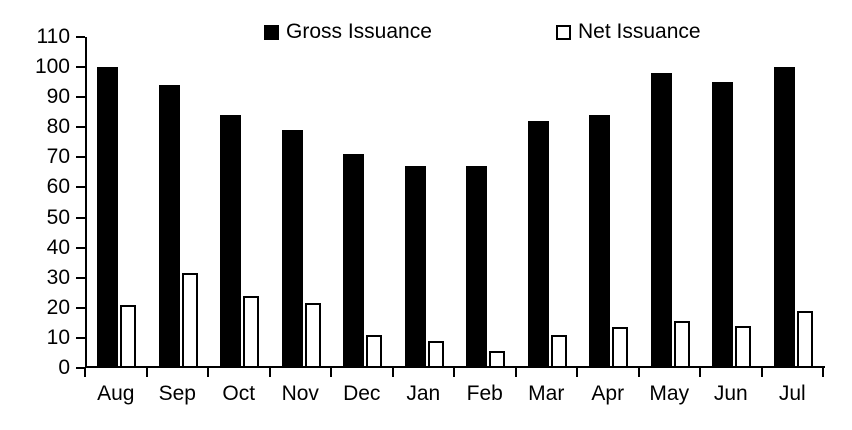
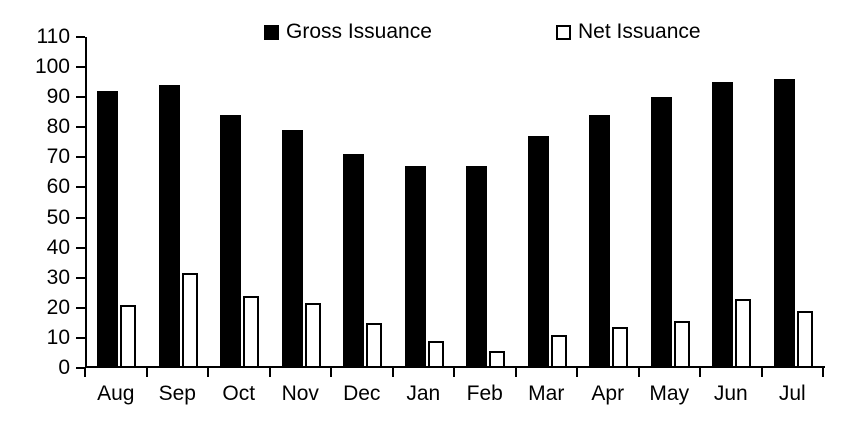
Gross Issuance/Aug: 100 -> 92
Net Issuance/Dec: 11 -> 15
Gross Issuance/Mar: 82 -> 77
Gross Issuance/May: 98 -> 90
Net Issuance/Jun: 14 -> 23
Gross Issuance/Jul: 100 -> 96
